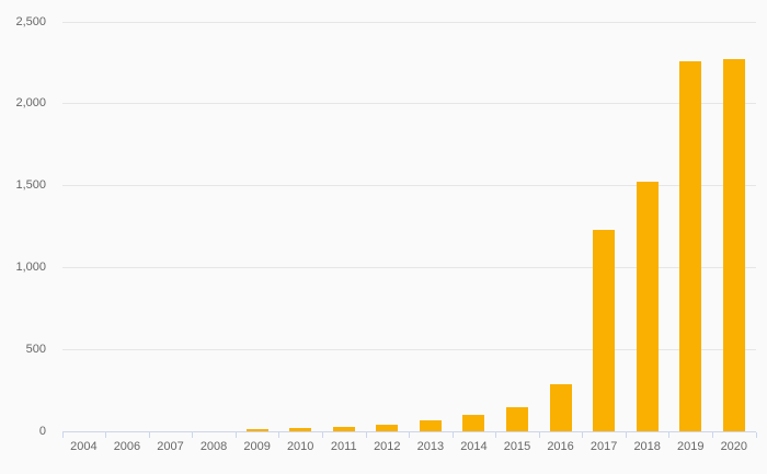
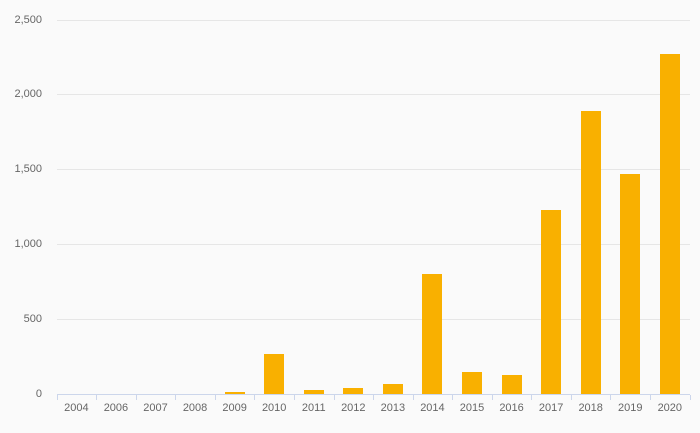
2010: 20 -> 270
2014: 100 -> 800
2016: 280 -> 130
2018: 1530 -> 1890
2019: 2260 -> 1470
